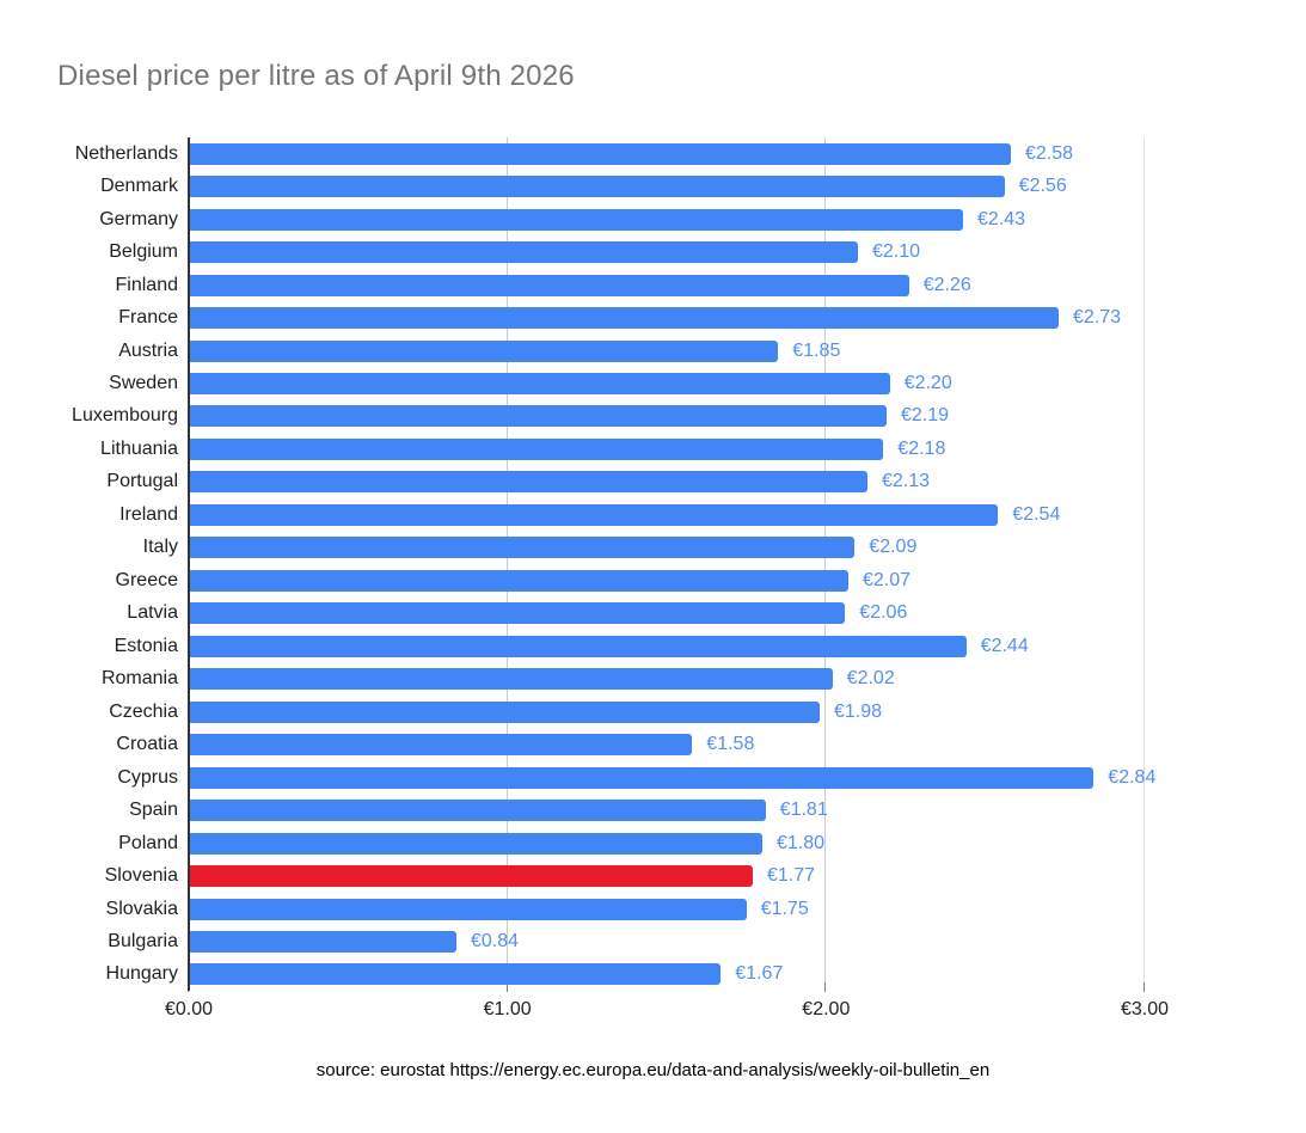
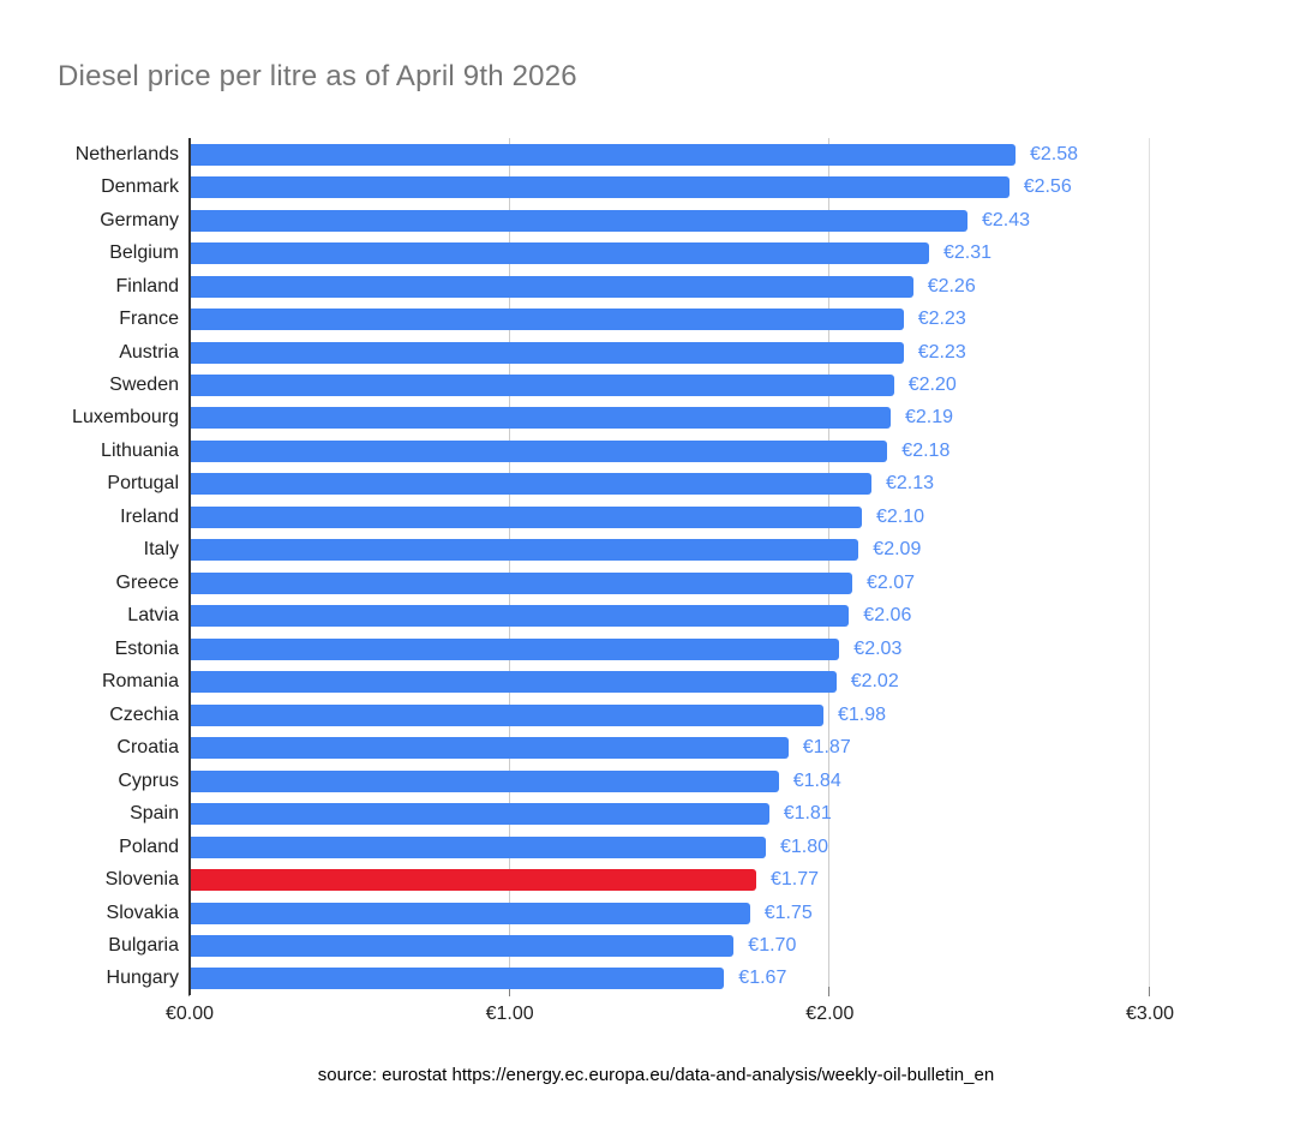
Belgium: €2.10 -> €2.31
France: €2.73 -> €2.23
Austria: €1.85 -> €2.23
Ireland: €2.54 -> €2.10
Estonia: €2.44 -> €2.03
Croatia: €1.58 -> €1.87
Cyprus: €2.84 -> €1.84
Bulgaria: €0.84 -> €1.70
